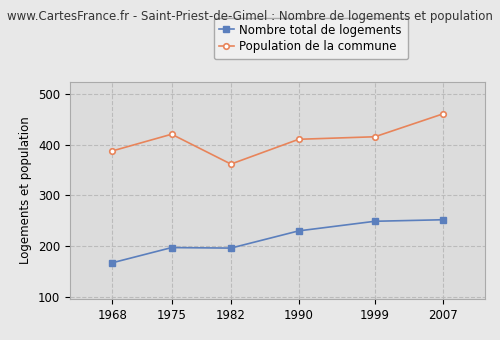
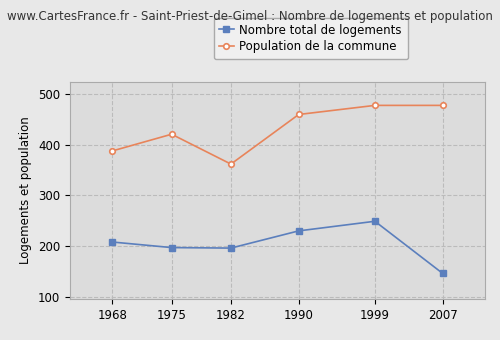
Nombre total de logements/1968: 167 -> 208
Population de la commune/1990: 411 -> 460
Population de la commune/1999: 416 -> 478
Nombre total de logements/2007: 252 -> 146
Population de la commune/2007: 461 -> 478
